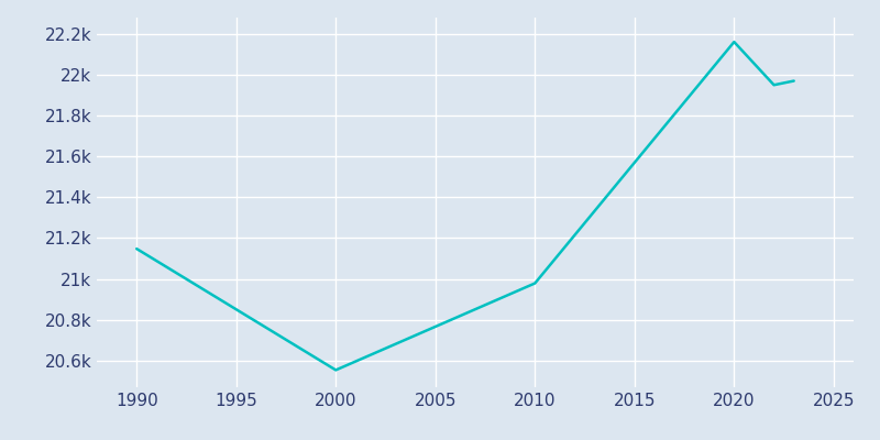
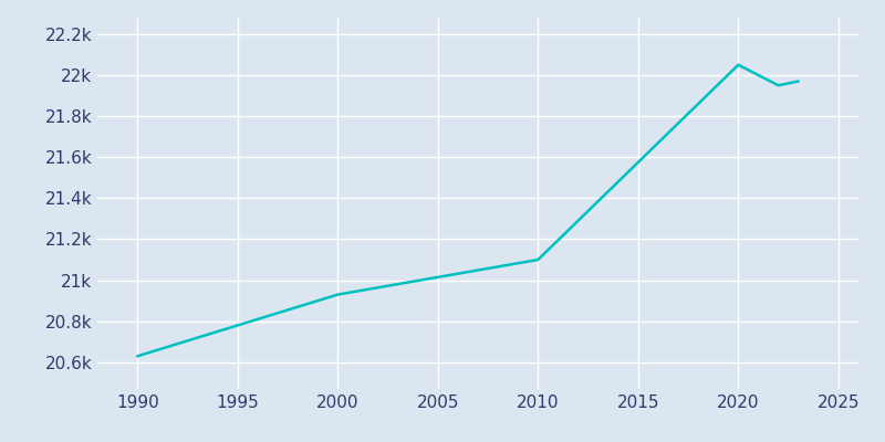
1990: 21.15k -> 20.63k
2000: 20.55k -> 20.93k
2010: 20.98k -> 21.10k
2020: 22.16k -> 22.05k
